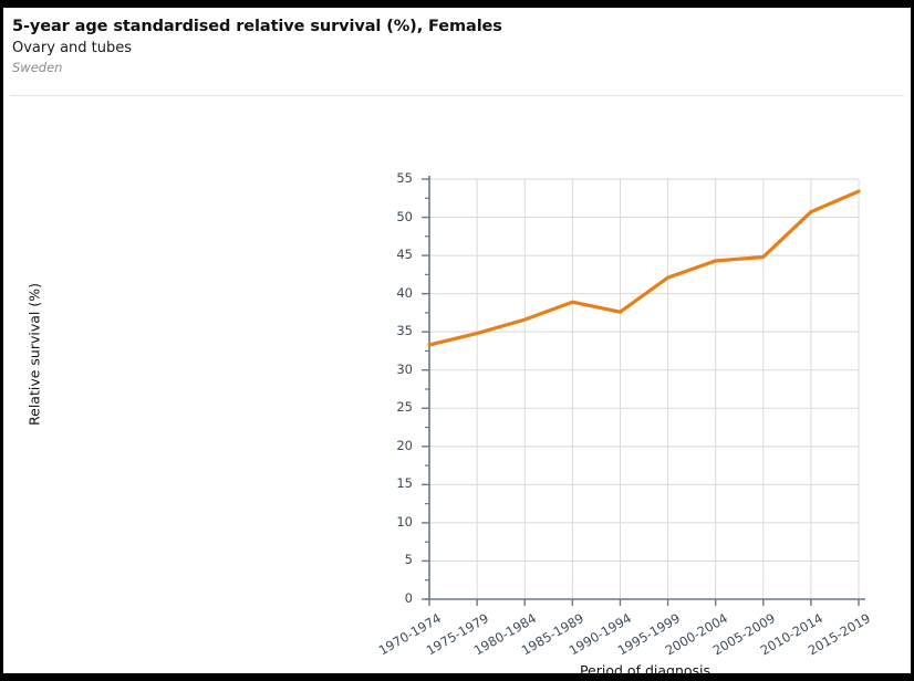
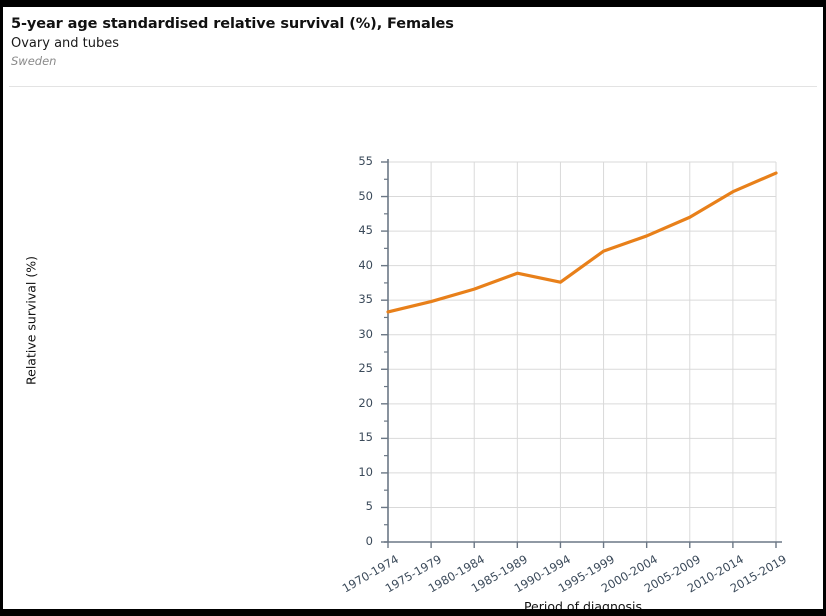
2005-2009: 45 -> 47
